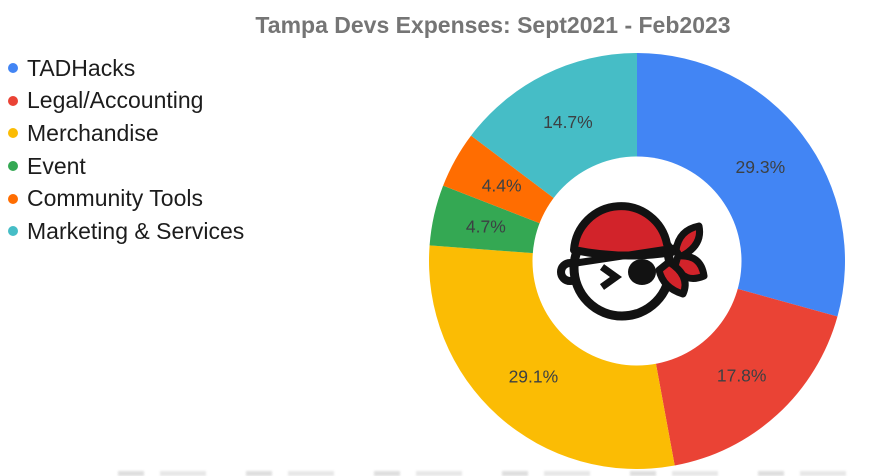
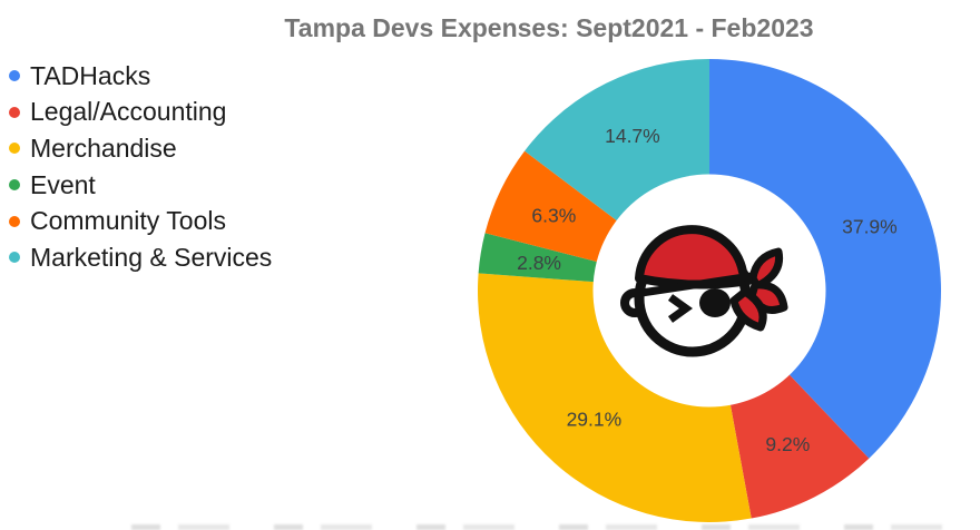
TADHacks: 29.3% -> 37.9%
Legal/Accounting: 17.8% -> 9.2%
Event: 4.7% -> 2.8%
Community Tools: 4.4% -> 6.3%
